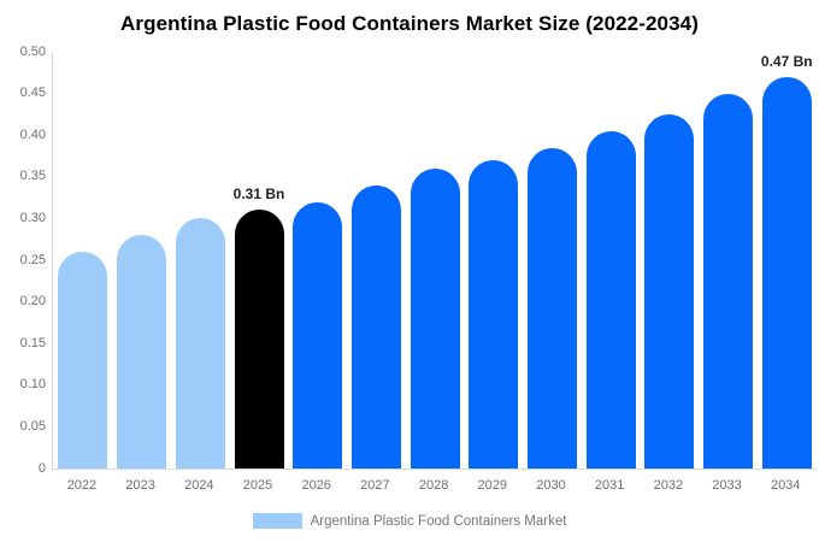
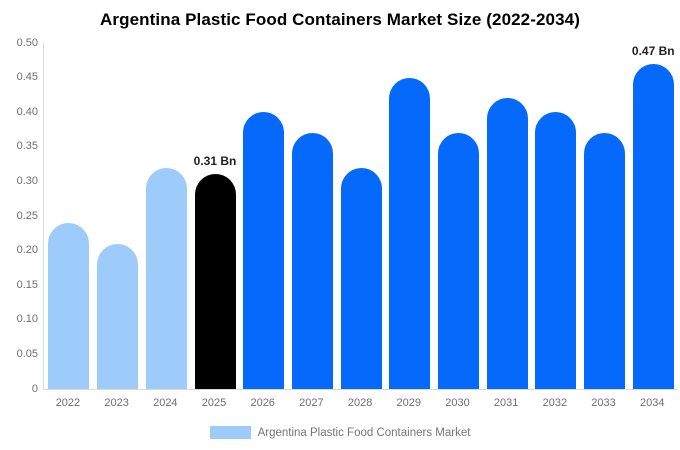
2022: 0.26 -> 0.24
2023: 0.28 -> 0.21
2024: 0.30 -> 0.32
2026: 0.32 -> 0.40
2027: 0.34 -> 0.37
2028: 0.36 -> 0.32
2029: 0.37 -> 0.45
2030: 0.39 -> 0.37
2031: 0.41 -> 0.42
2032: 0.42 -> 0.40
2033: 0.45 -> 0.37
